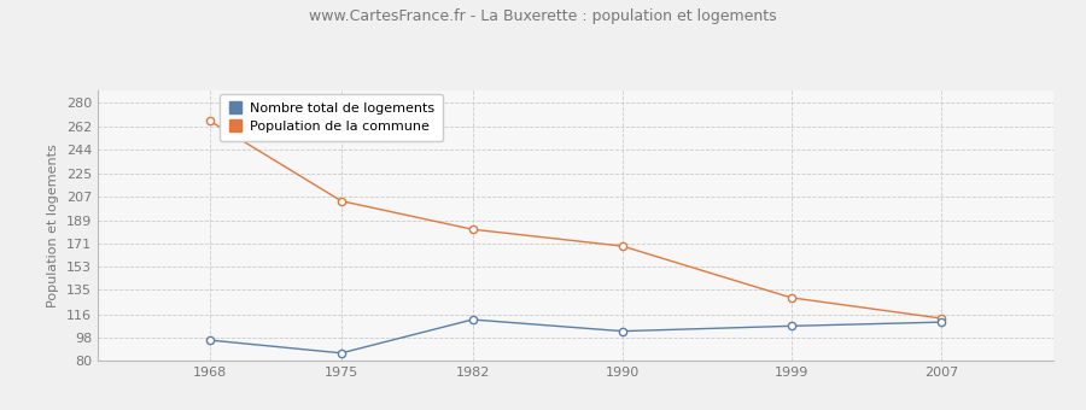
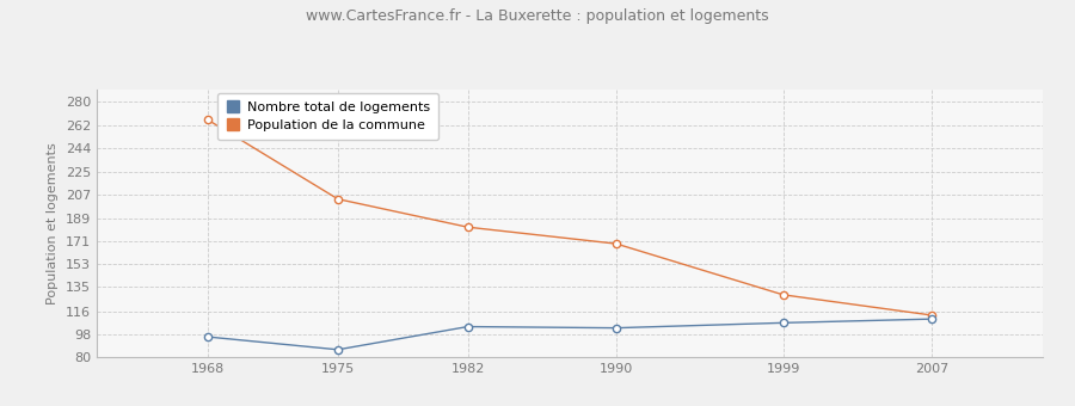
Nombre total de logements/1982: 112 -> 104
